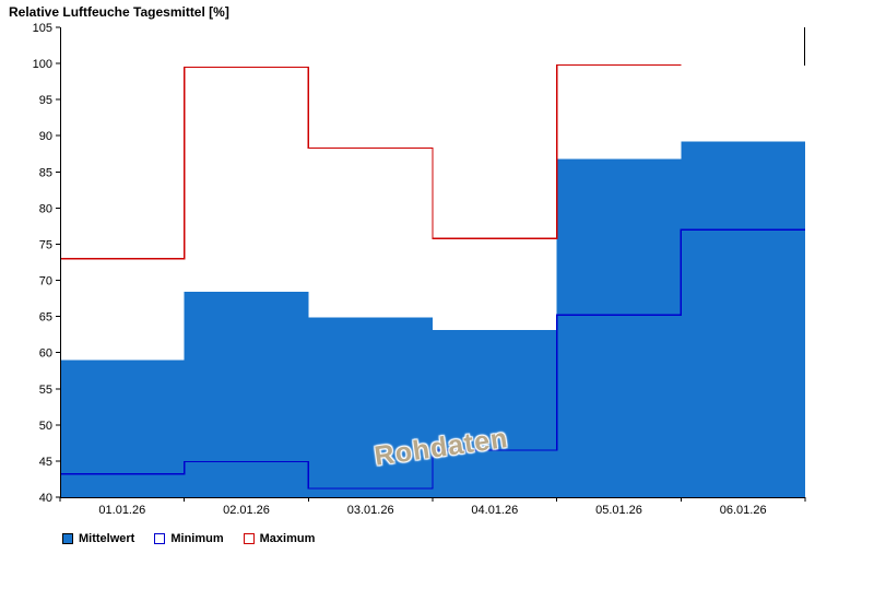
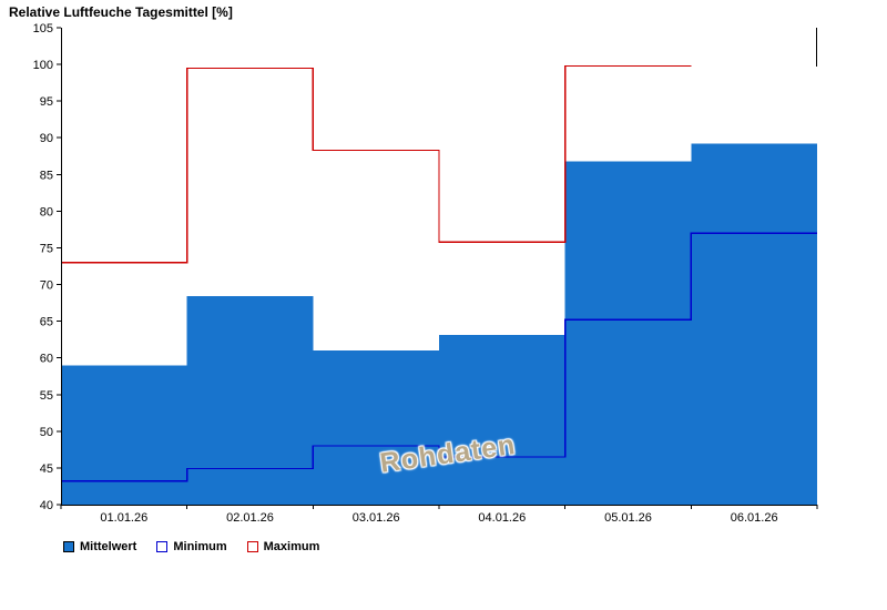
Mittelwert/03.01.26: 65 -> 61
Minimum/03.01.26: 41 -> 48
